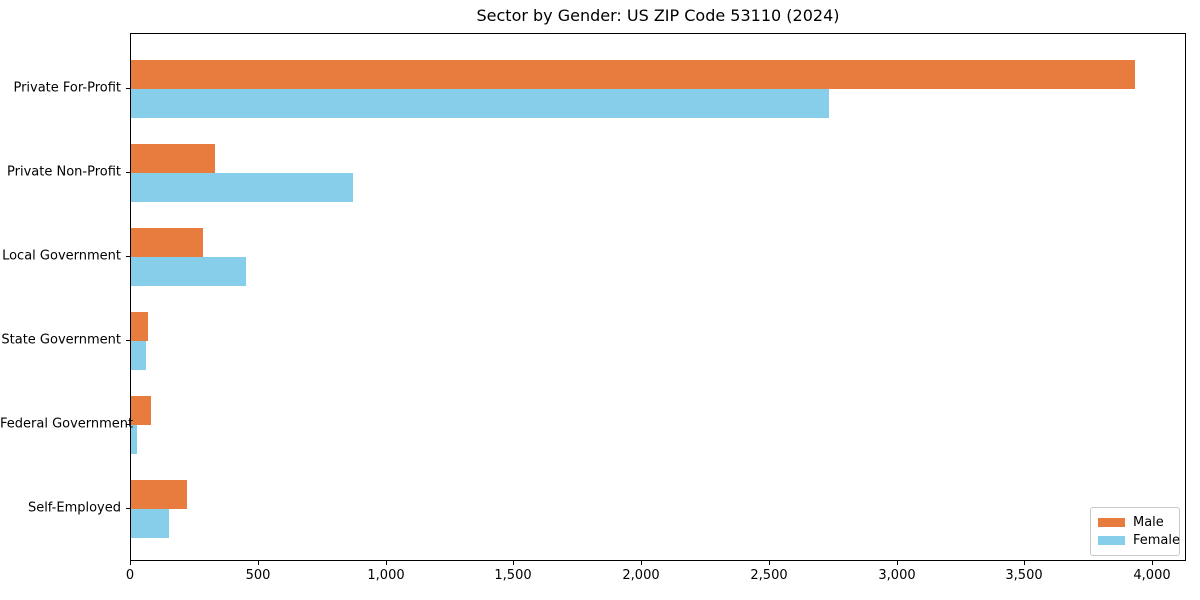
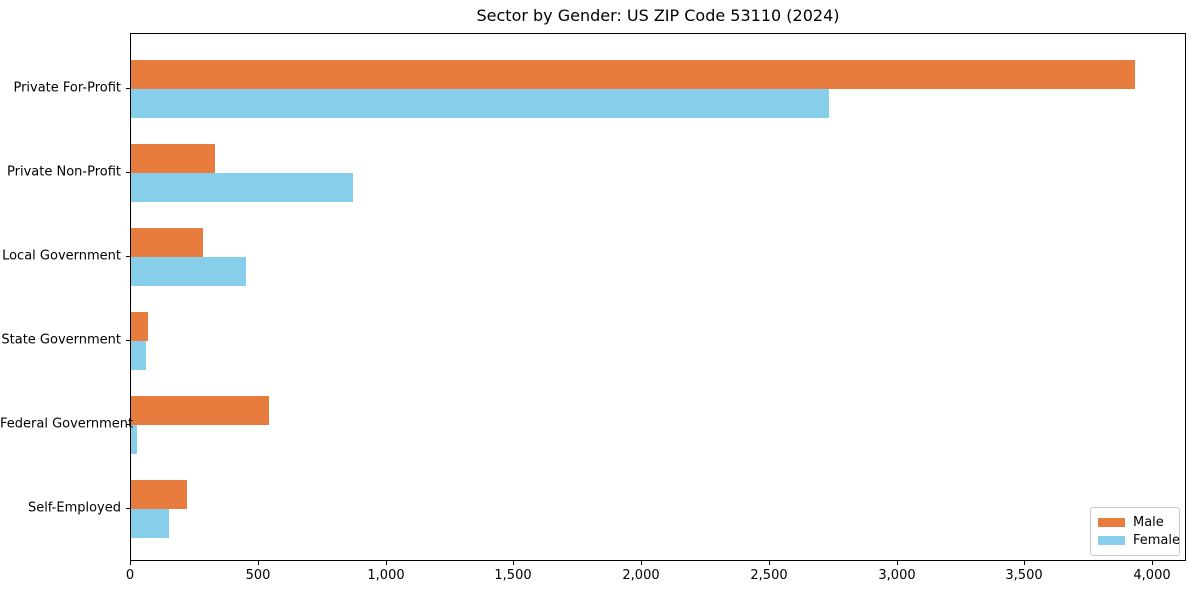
Male/Federal Government: 80 -> 540
